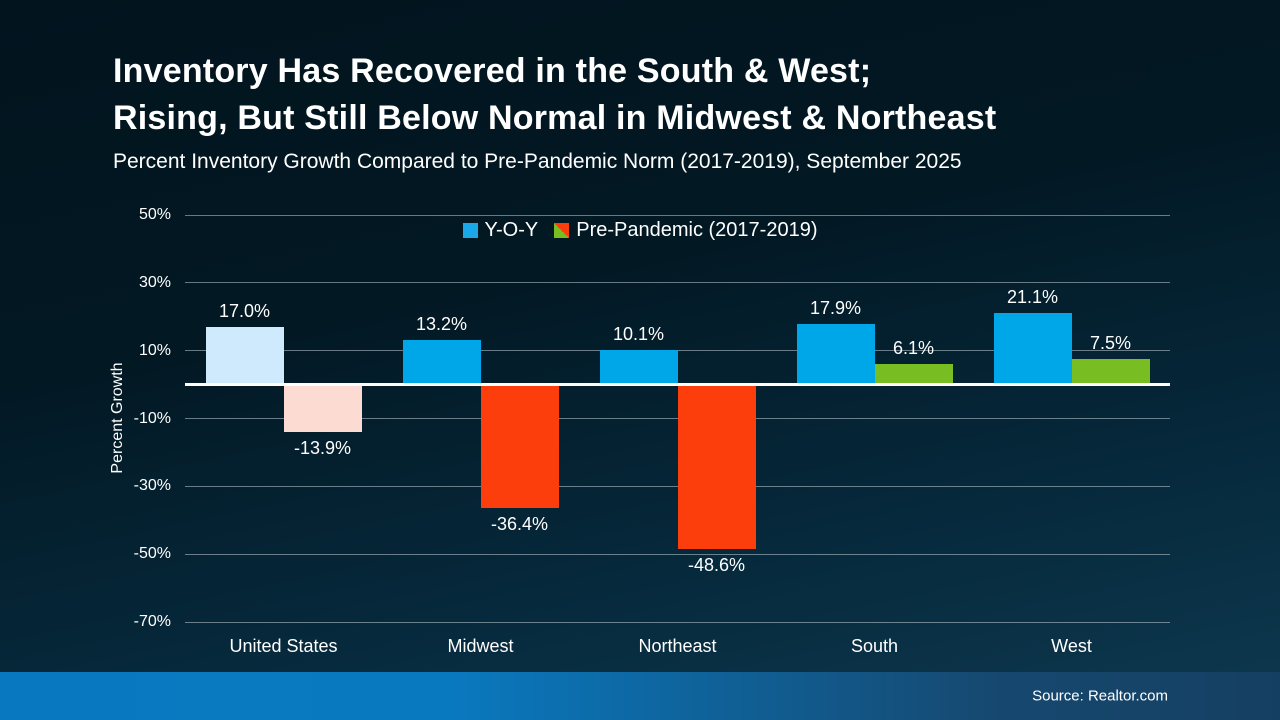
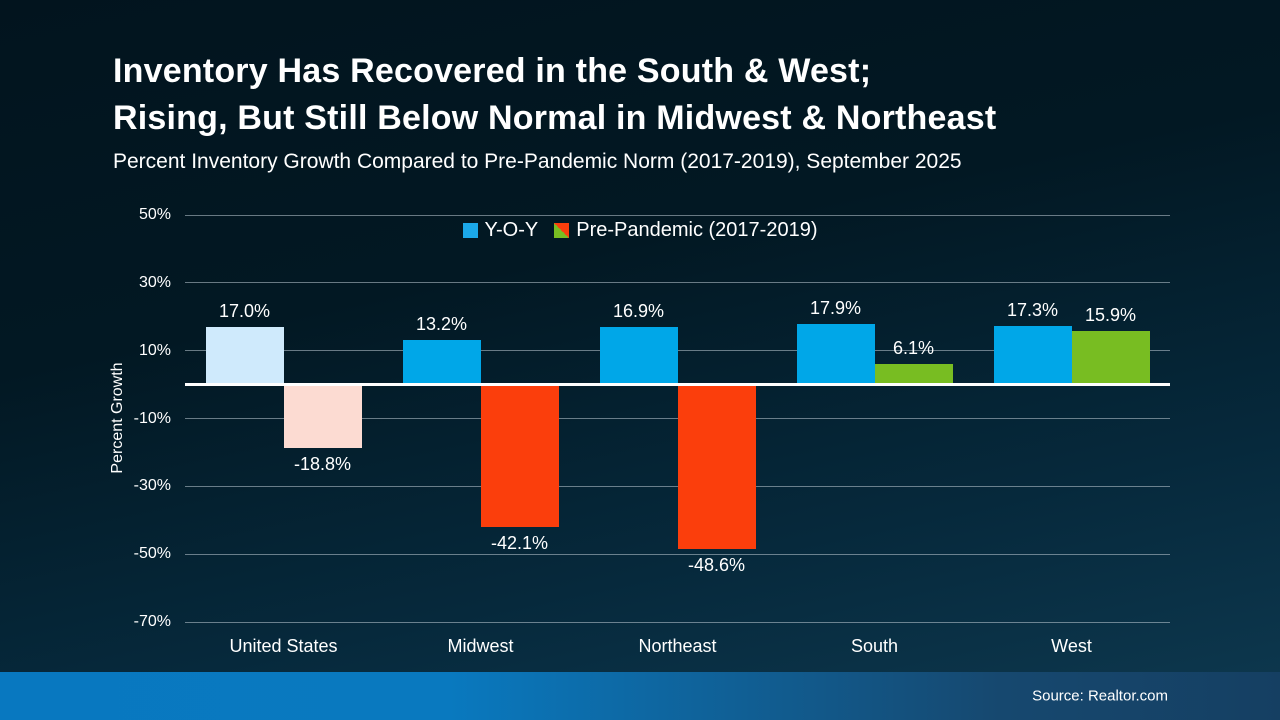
Pre-Pandemic (2017-2019)/United States: -13.9% -> -18.8%
Pre-Pandemic (2017-2019)/Midwest: -36.4% -> -42.1%
Y-O-Y/Northeast: 10.1% -> 16.9%
Y-O-Y/West: 21.1% -> 17.3%
Pre-Pandemic (2017-2019)/West: 7.5% -> 15.9%
